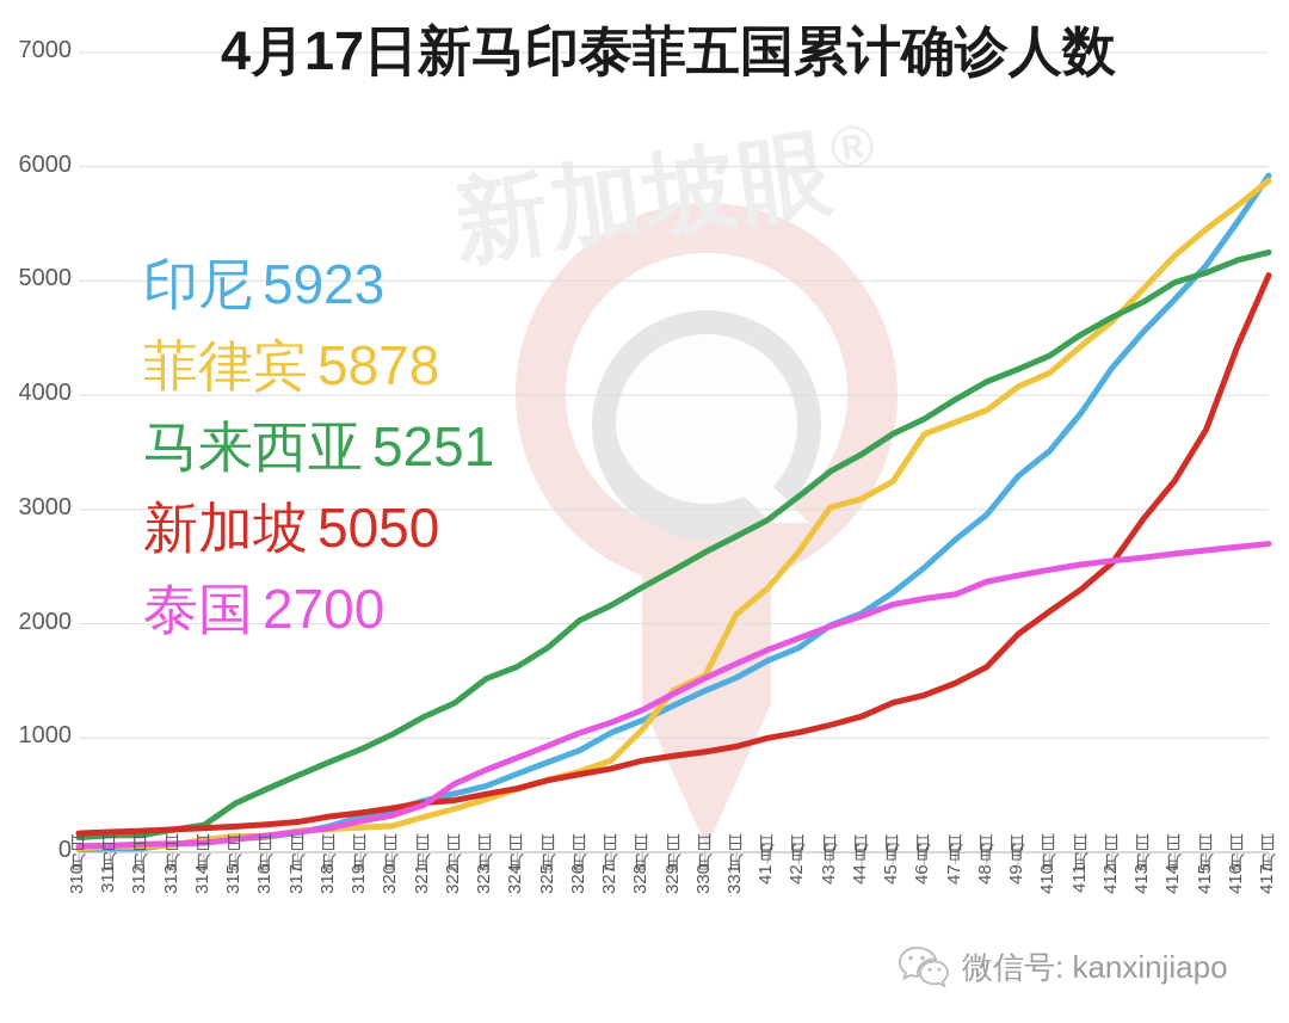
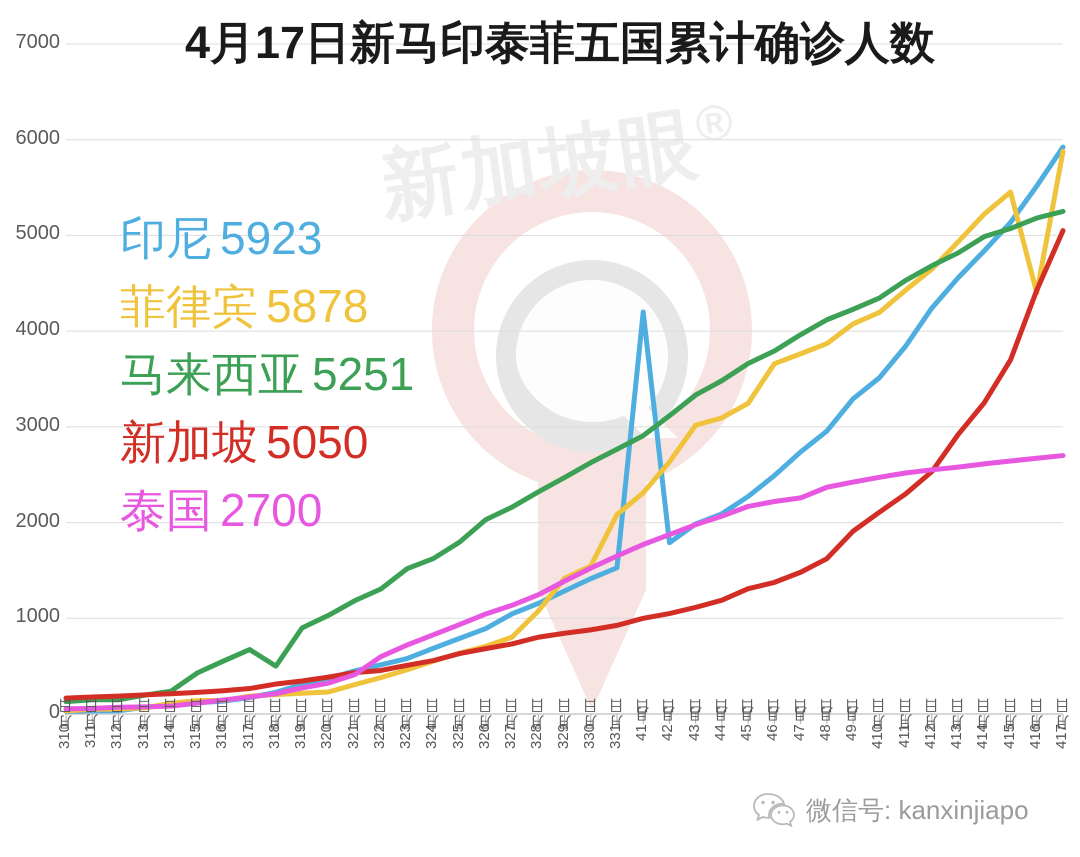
马来西亚/3月18日: 800 -> 500
印尼/4月1日: 1700 -> 4200
菲律宾/4月16日: 5700 -> 4400
